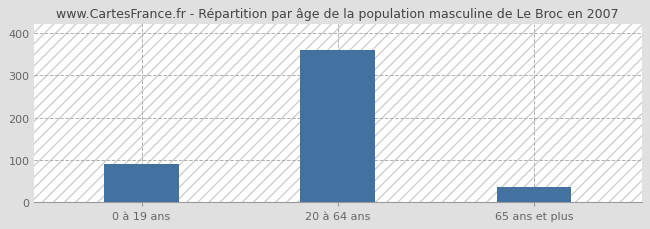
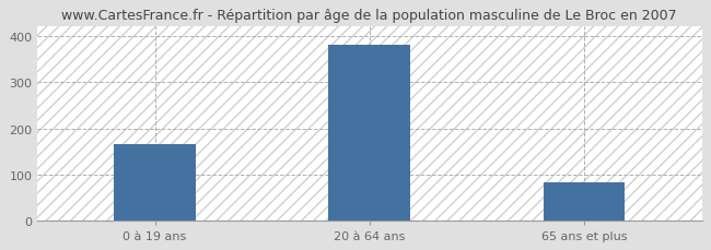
0 à 19 ans: 90 -> 167
20 à 64 ans: 360 -> 380
65 ans et plus: 35 -> 83
